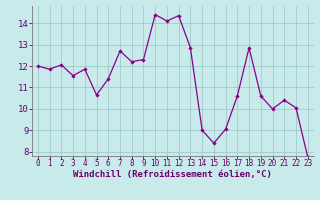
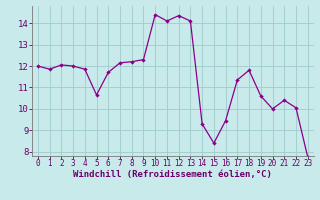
3: 11.55 -> 12.00
6: 11.40 -> 11.70
7: 12.70 -> 12.15
13: 12.85 -> 14.10
14: 9.00 -> 9.30
16: 9.05 -> 9.45
17: 10.60 -> 11.35
18: 12.85 -> 11.80
